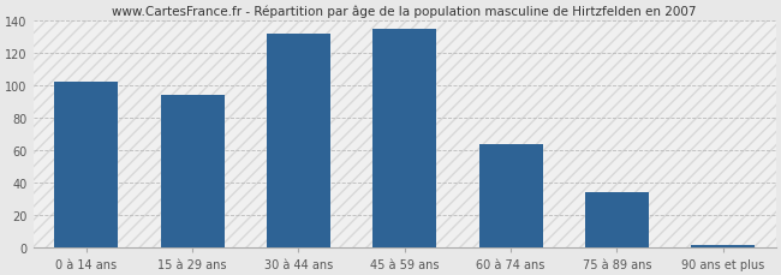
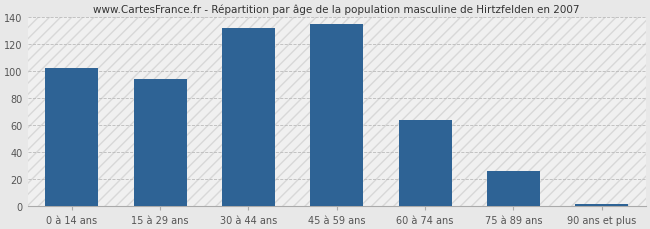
75 à 89 ans: 34 -> 26
